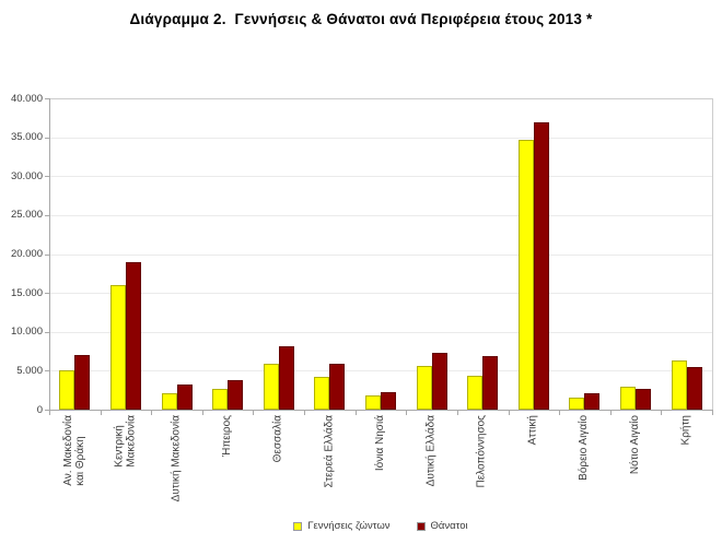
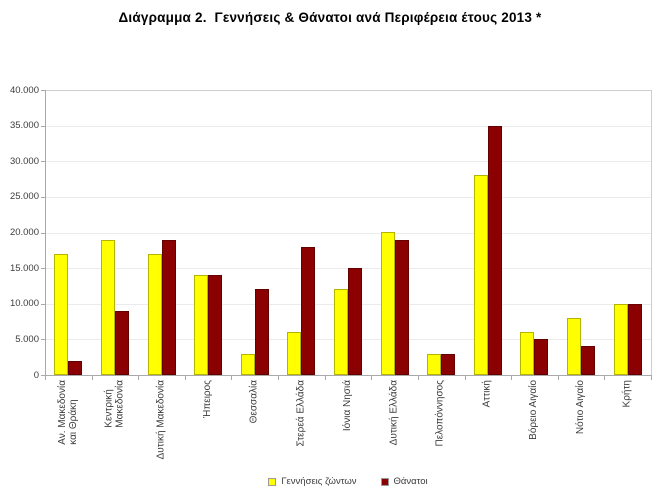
Γεννήσεις ζώντων/Αν. Μακεδονία και Θράκη: 5000 -> 17000
Θάνατοι/Αν. Μακεδονία και Θράκη: 7000 -> 2000
Γεννήσεις ζώντων/Κεντρική Μακεδονία: 16000 -> 19000
Θάνατοι/Κεντρική Μακεδονία: 19000 -> 9000
Γεννήσεις ζώντων/Δυτική Μακεδονία: 2000 -> 17000
Θάνατοι/Δυτική Μακεδονία: 3000 -> 19000
Γεννήσεις ζώντων/Ήπειρος: 3000 -> 14000
Θάνατοι/Ήπειρος: 4000 -> 14000
Γεννήσεις ζώντων/Θεσσαλία: 6000 -> 3000
Θάνατοι/Θεσσαλία: 8000 -> 12000
Γεννήσεις ζώντων/Στερεά Ελλάδα: 4000 -> 6000
Θάνατοι/Στερεά Ελλάδα: 6000 -> 18000
Γεννήσεις ζώντων/Ιόνια Νησιά: 2000 -> 12000
Θάνατοι/Ιόνια Νησιά: 2000 -> 15000
Γεννήσεις ζώντων/Δυτική Ελλάδα: 6000 -> 20000
Θάνατοι/Δυτική Ελλάδα: 7000 -> 19000
Γεννήσεις ζώντων/Πελοπόννησος: 4000 -> 3000
Θάνατοι/Πελοπόννησος: 7000 -> 3000
Γεννήσεις ζώντων/Αττική: 35000 -> 28000
Θάνατοι/Αττική: 37000 -> 35000
Γεννήσεις ζώντων/Βόρειο Αιγαίο: 2000 -> 6000
Θάνατοι/Βόρειο Αιγαίο: 2000 -> 5000
Γεννήσεις ζώντων/Νότιο Αιγαίο: 3000 -> 8000
Θάνατοι/Νότιο Αιγαίο: 3000 -> 4000
Γεννήσεις ζώντων/Κρήτη: 6000 -> 10000
Θάνατοι/Κρήτη: 6000 -> 10000
